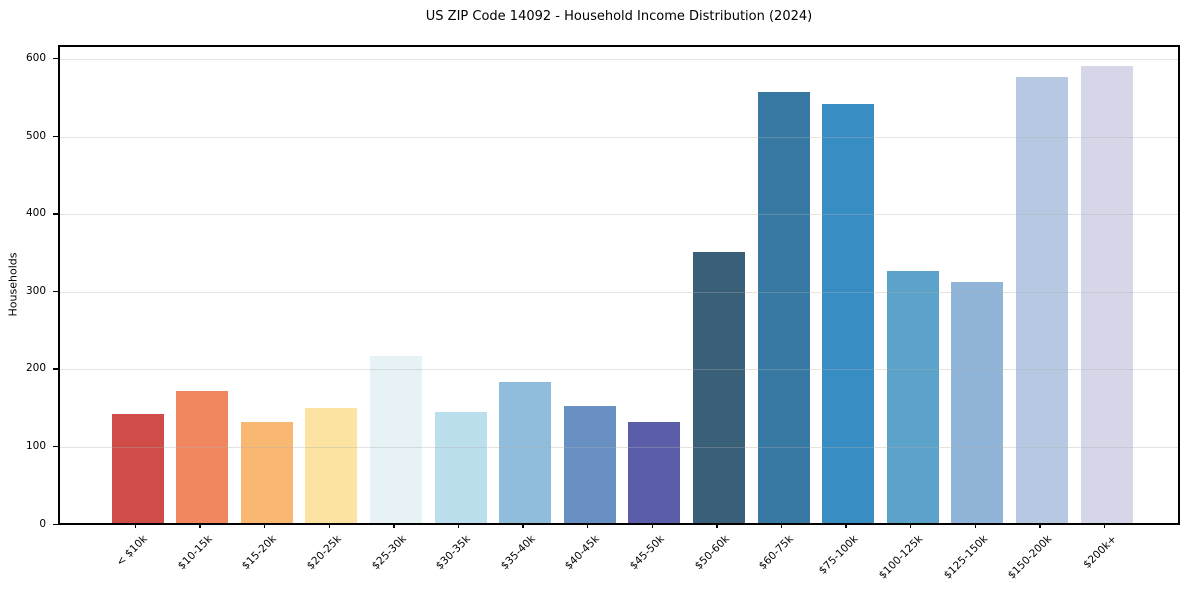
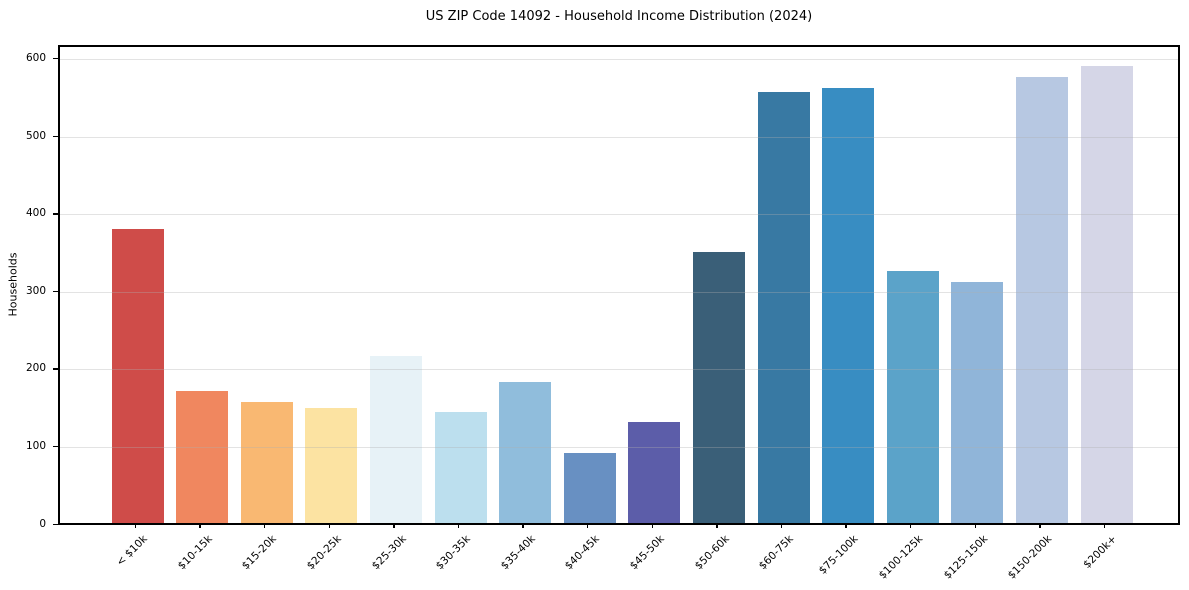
< $10k: 140 -> 380
$15-20k: 130 -> 160
$40-45k: 150 -> 90
$75-100k: 540 -> 560
